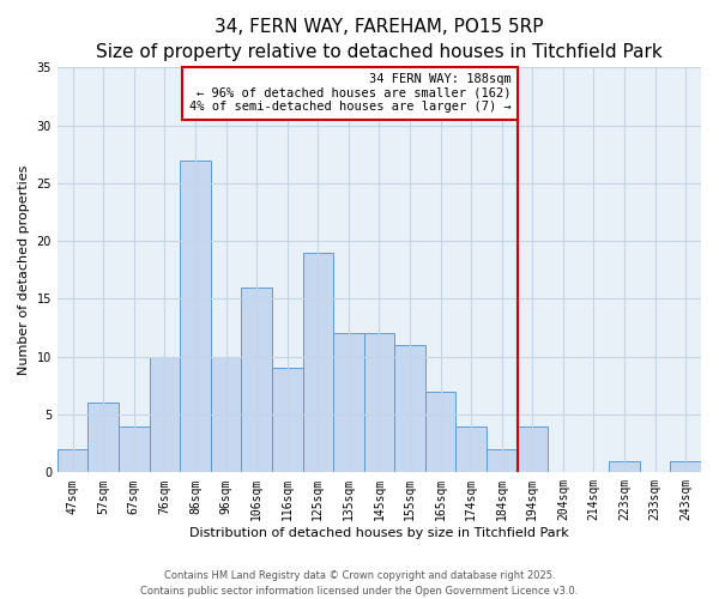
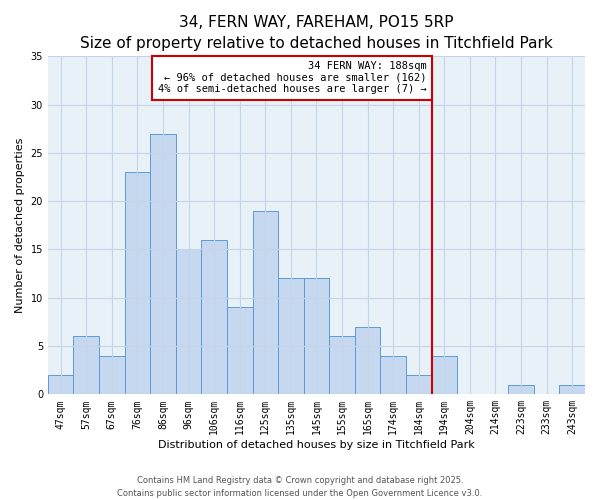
76sqm: 10 -> 23
96sqm: 10 -> 15
155sqm: 11 -> 6
